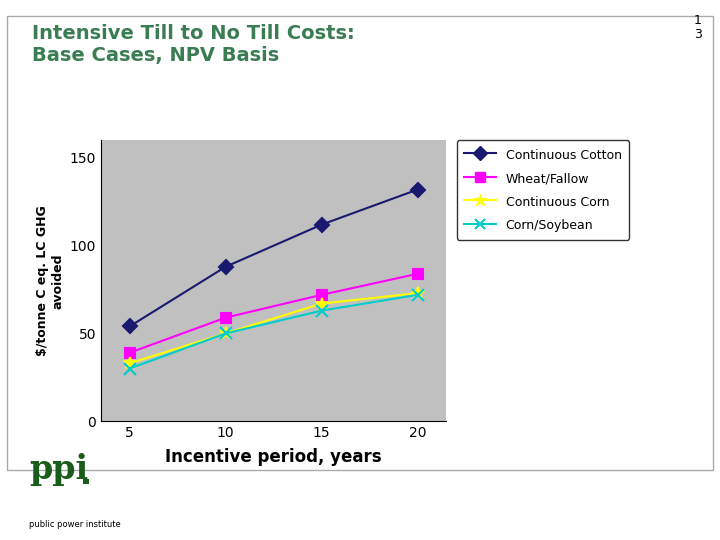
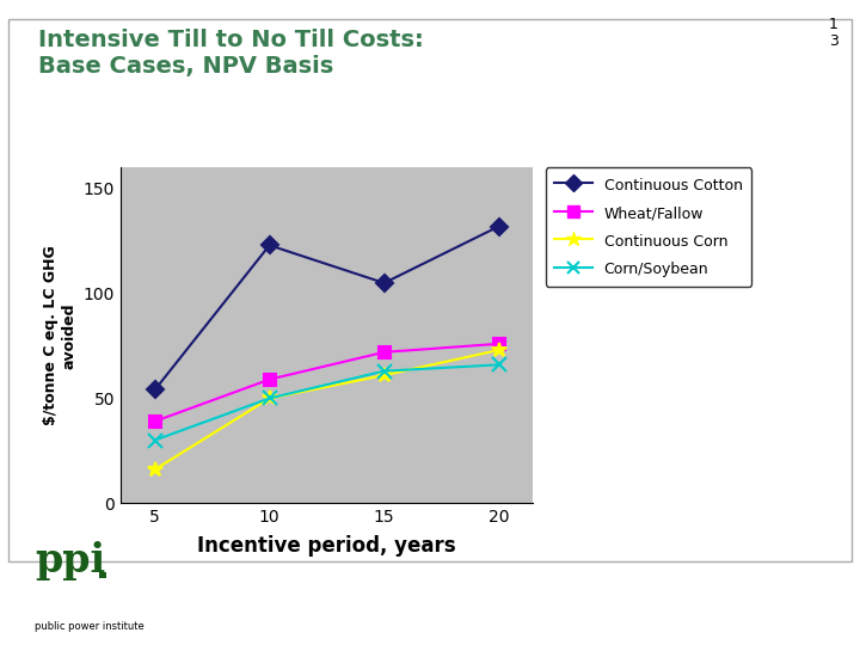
Continuous Corn/5: 33 -> 16
Continuous Cotton/10: 88 -> 123
Continuous Cotton/15: 112 -> 105
Continuous Corn/15: 67 -> 61
Wheat/Fallow/20: 84 -> 76
Corn/Soybean/20: 72 -> 66
